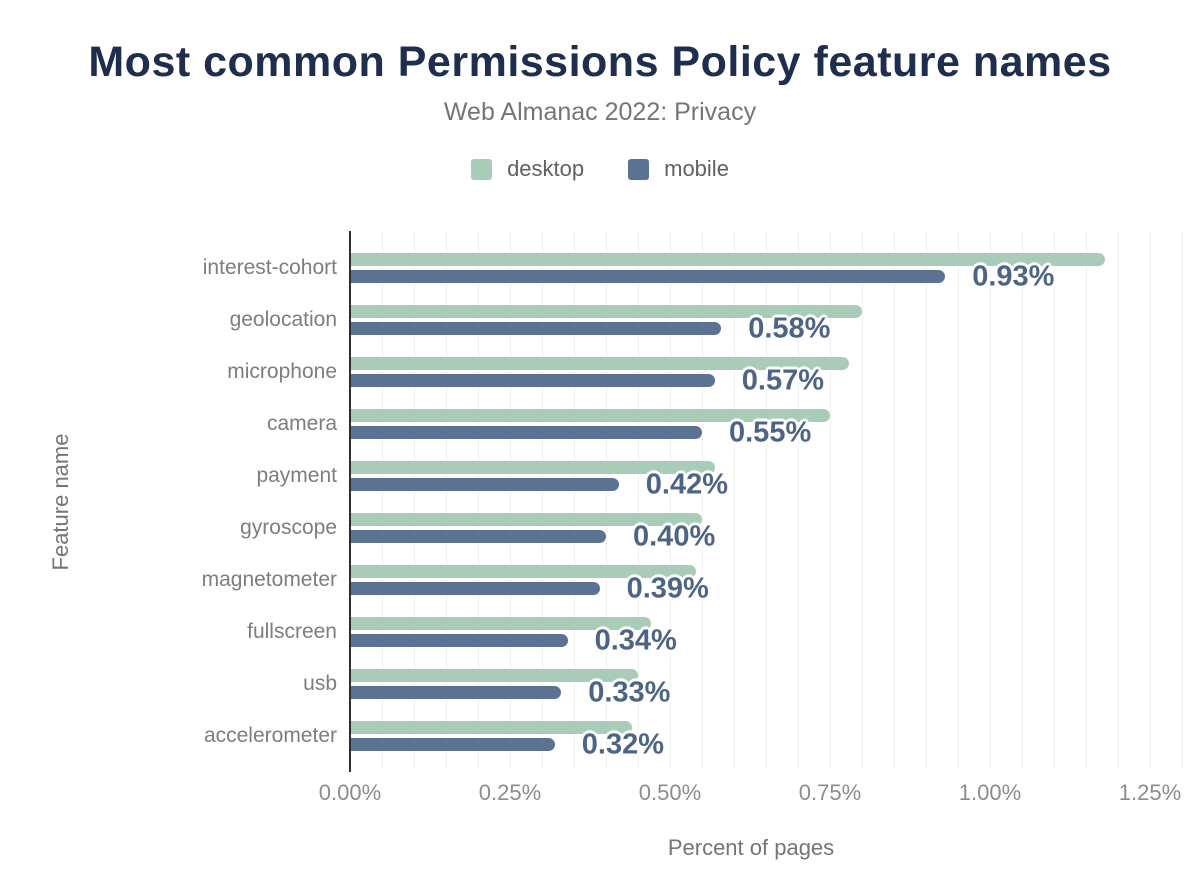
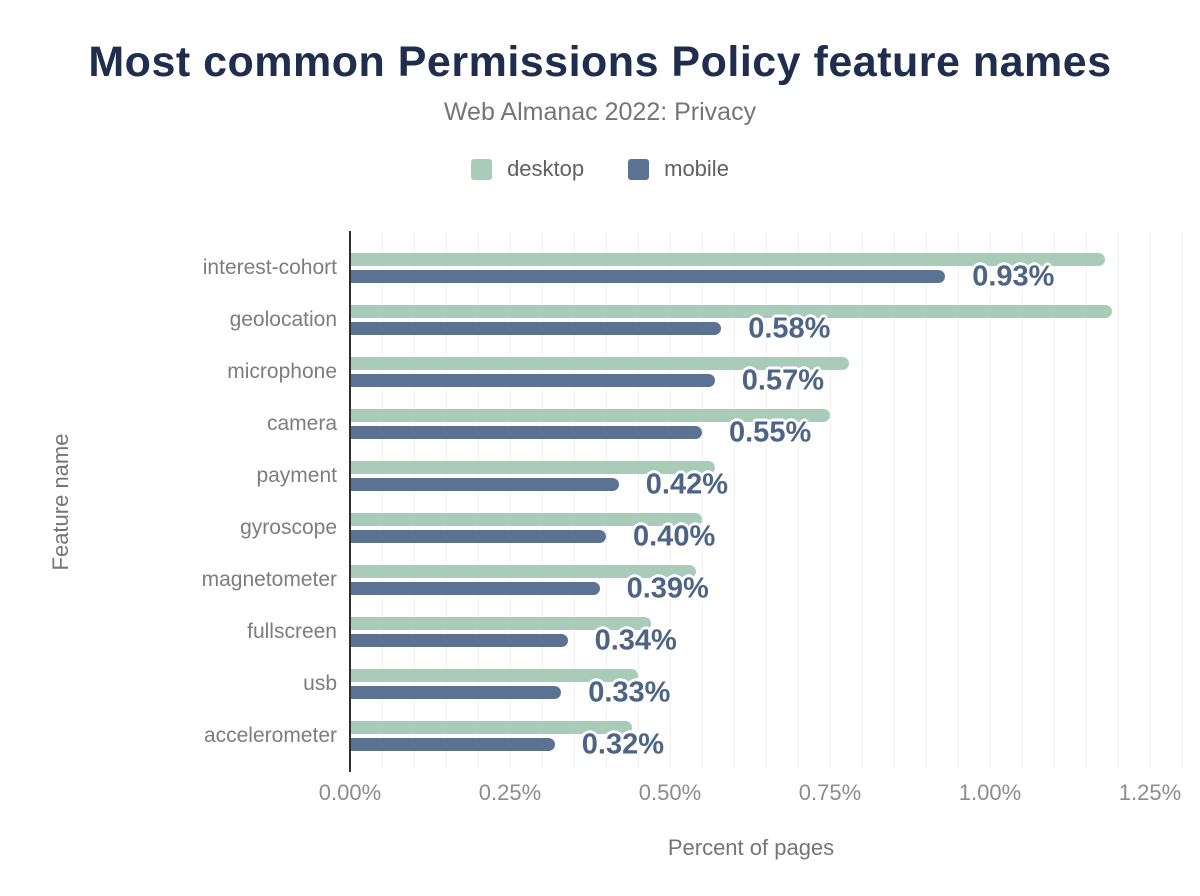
desktop/geolocation: 0.80% -> 1.19%
